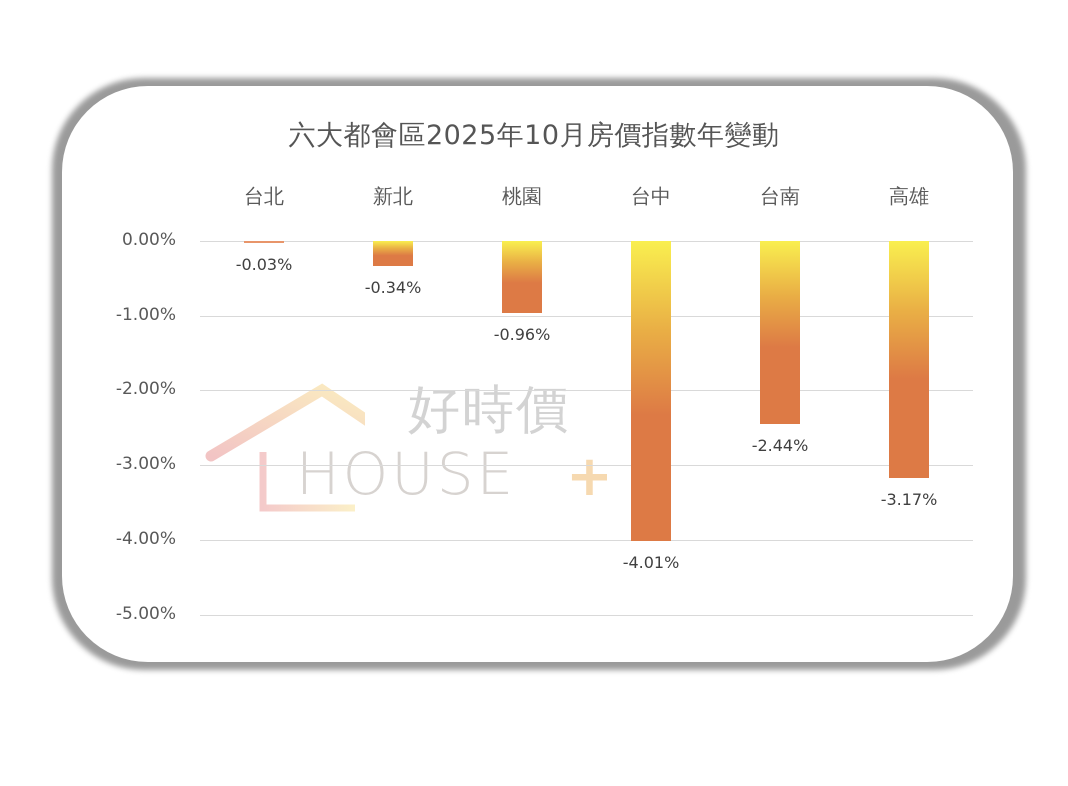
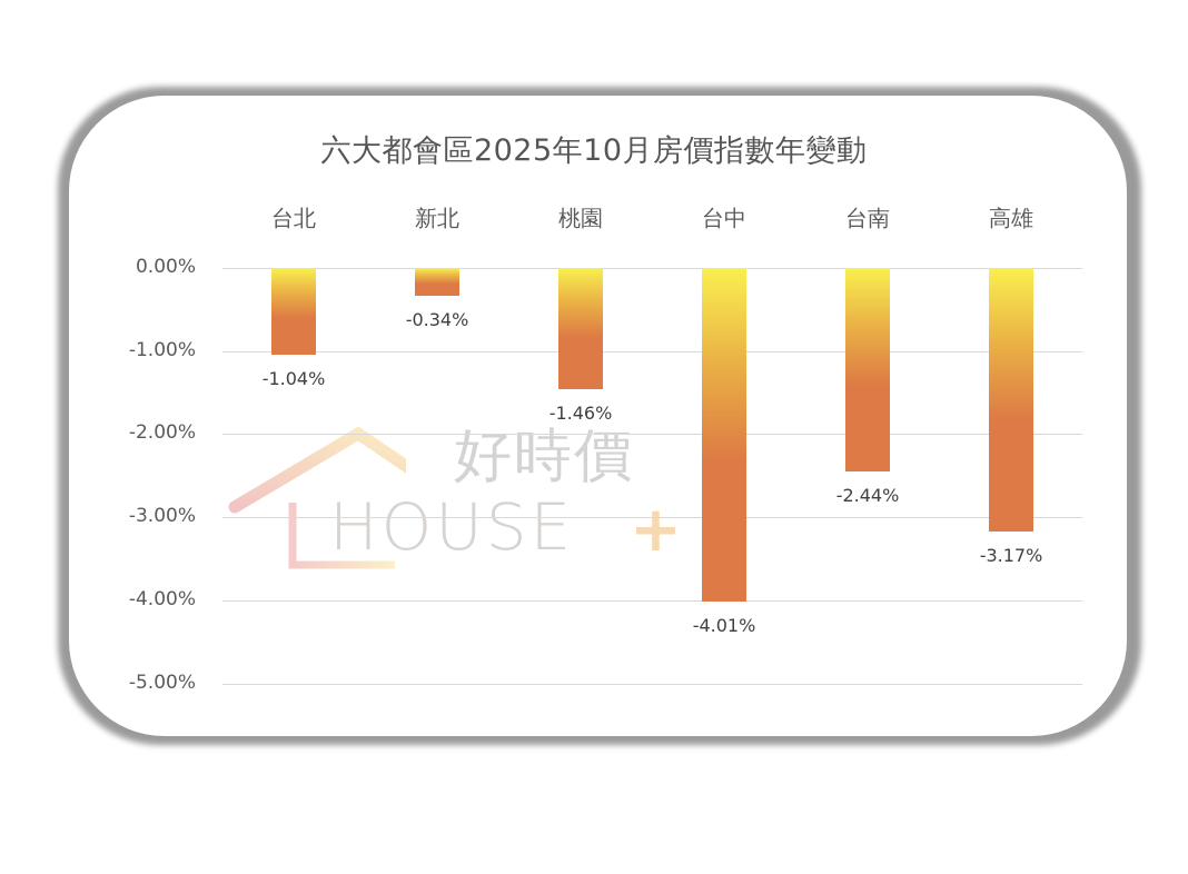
台北: -0.03% -> -1.04%
桃園: -0.96% -> -1.46%
